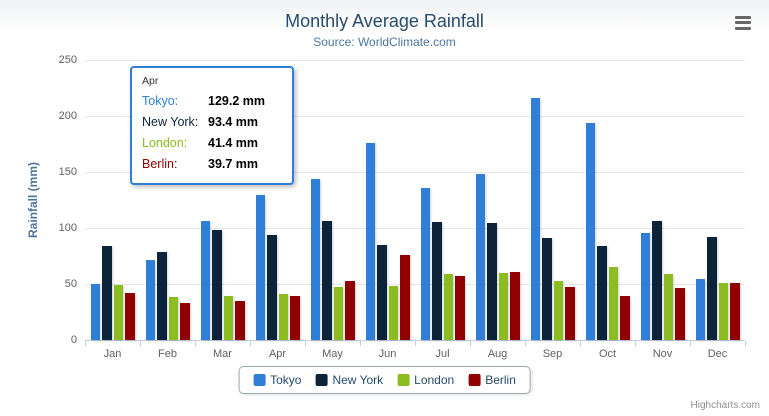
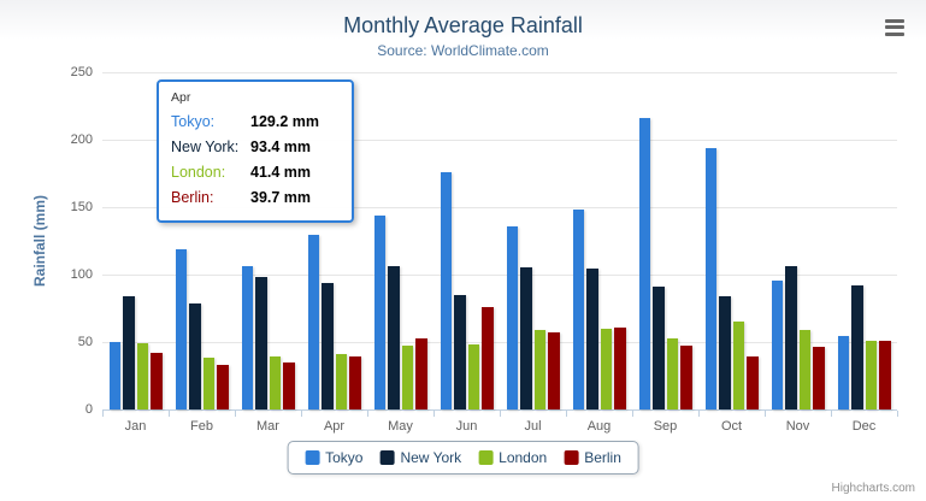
Tokyo/Feb: 72 -> 119
